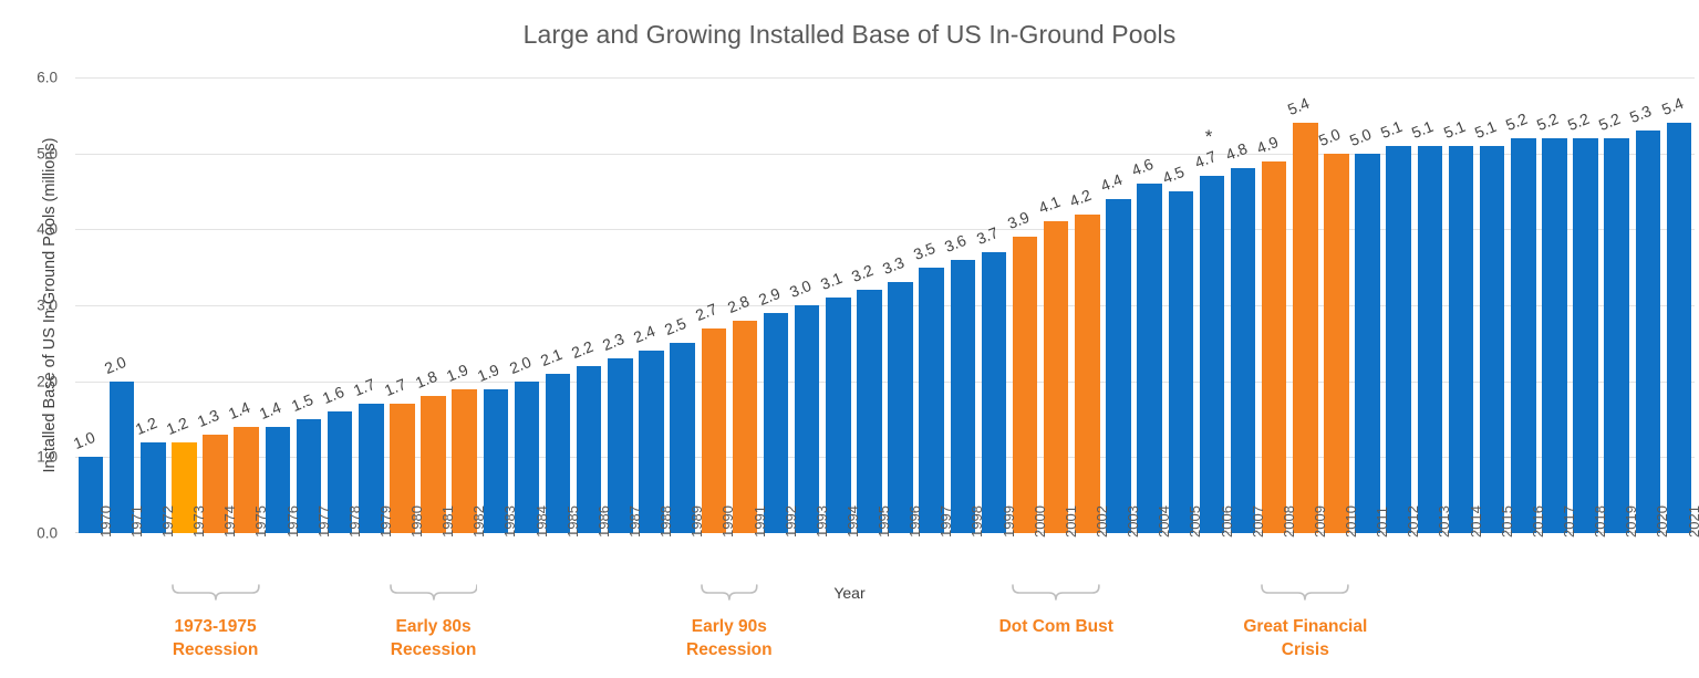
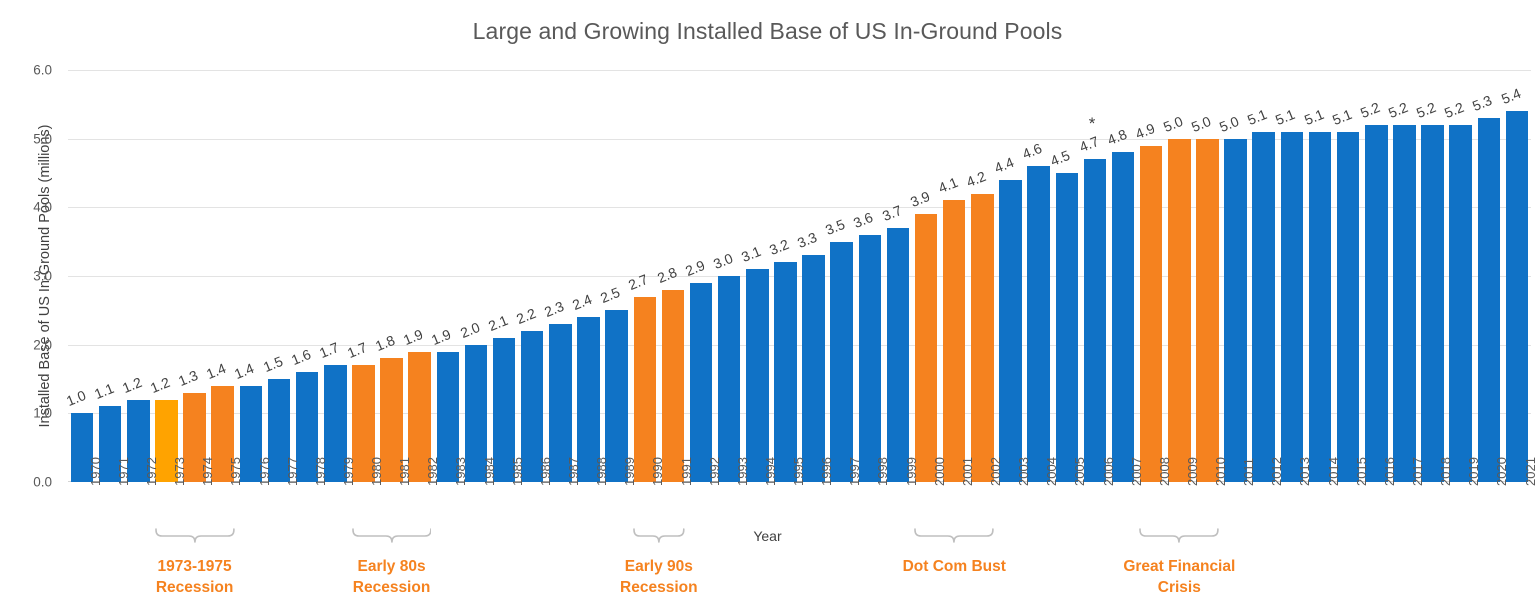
1971: 2.0 -> 1.1
2009: 5.4 -> 5.0
